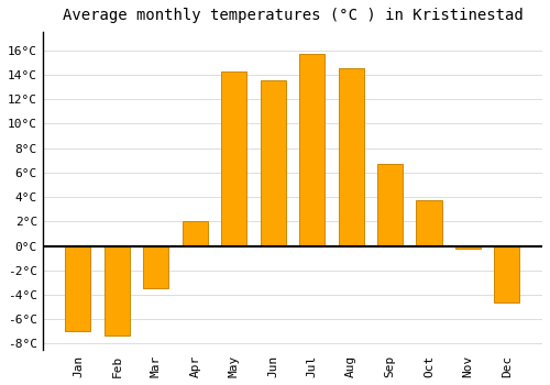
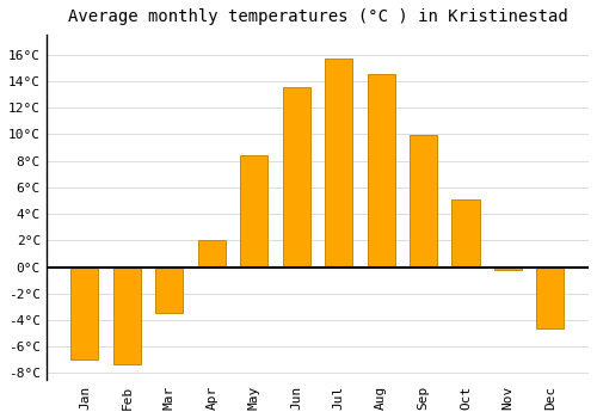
May: 14.3°C -> 8.4°C
Sep: 6.7°C -> 9.9°C
Oct: 3.7°C -> 5.1°C
